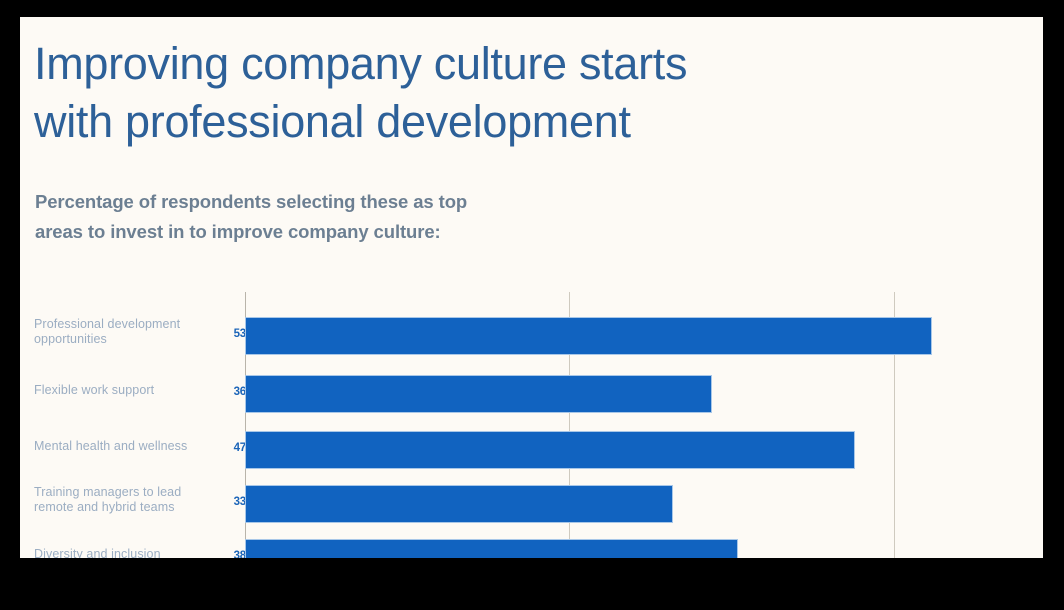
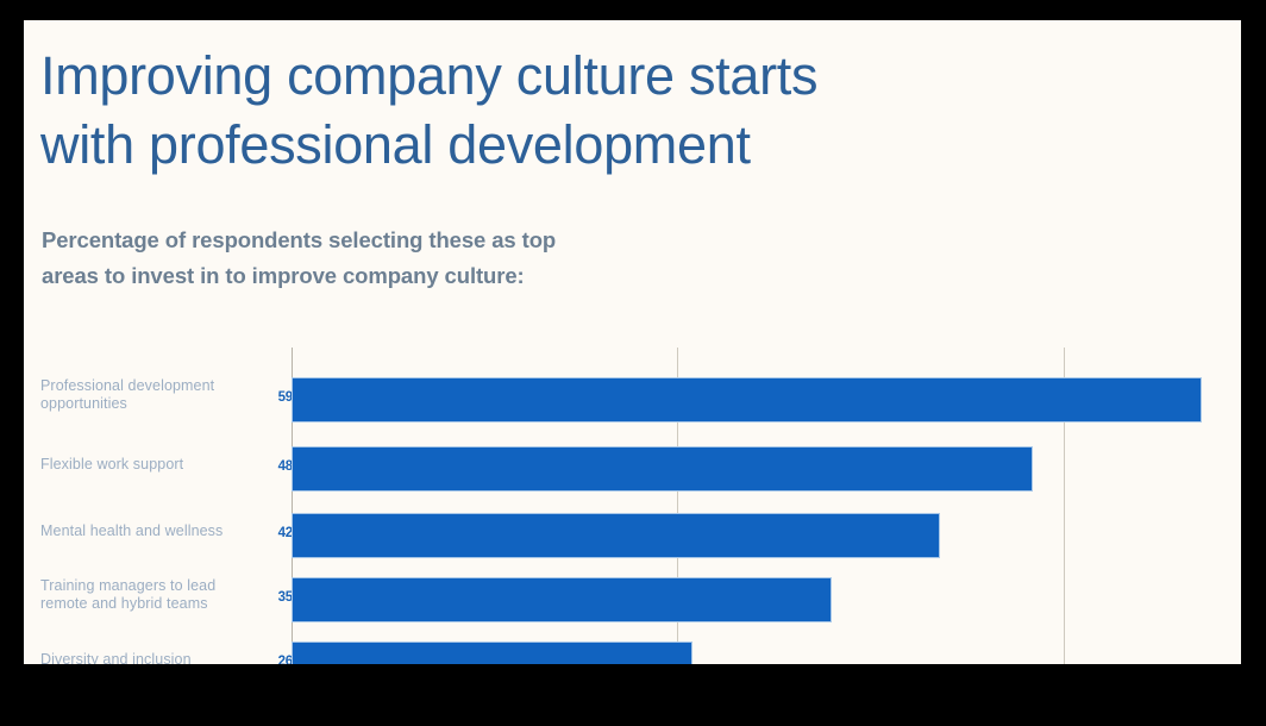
Professional development opportunities: 53% -> 59%
Flexible work support: 36% -> 48%
Mental health and wellness: 47% -> 42%
Training managers to lead remote and hybrid teams: 33% -> 35%
Diversity and inclusion: 38% -> 26%
